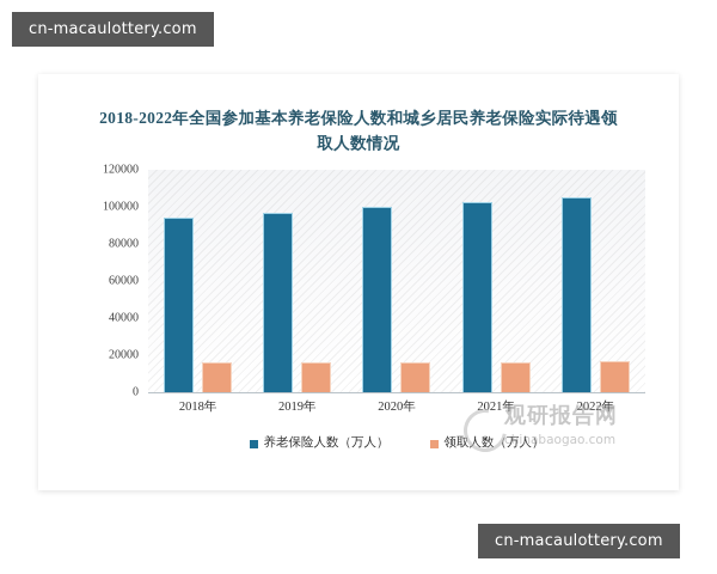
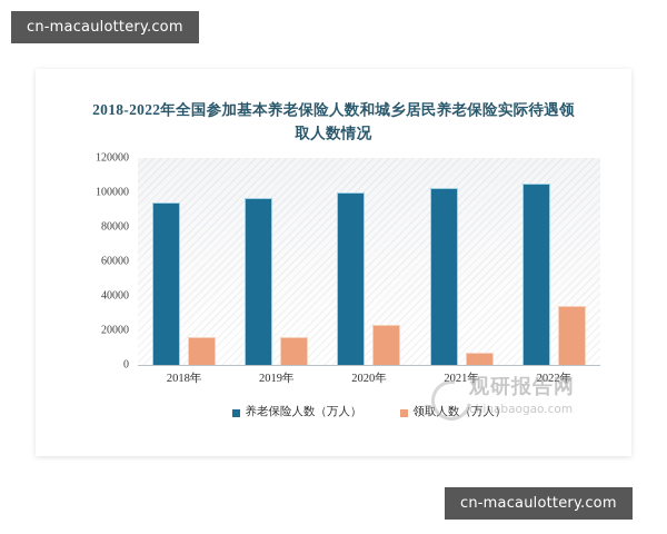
领取人数（万人）/2020年: 16000 -> 23000
领取人数（万人）/2021年: 16000 -> 7000
领取人数（万人）/2022年: 16000 -> 34000
